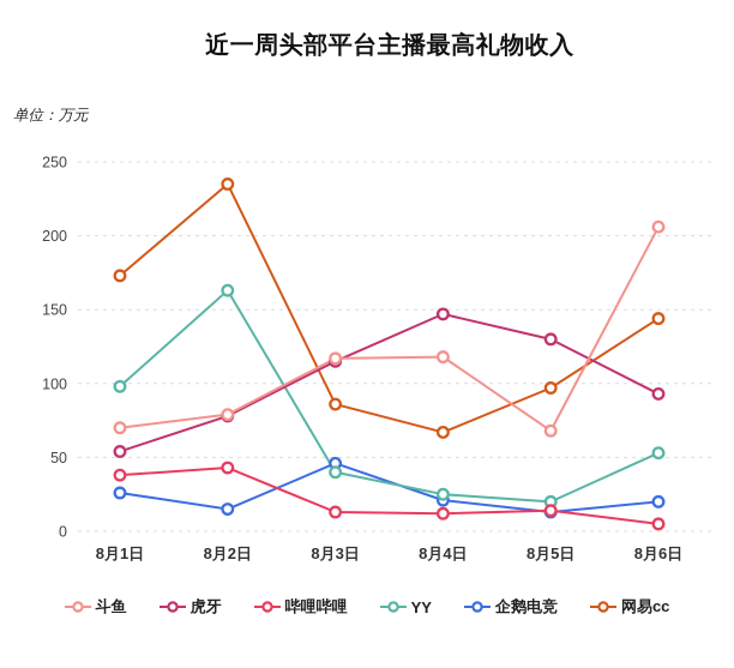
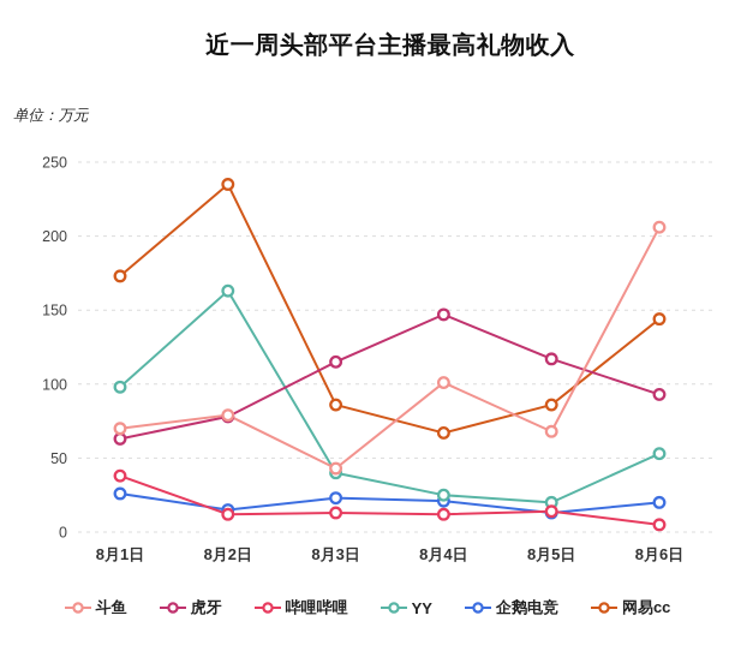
虎牙/8月1日: 54 -> 63
哔哩哔哩/8月2日: 43 -> 12
斗鱼/8月3日: 117 -> 43
企鹅电竞/8月3日: 46 -> 23
斗鱼/8月4日: 118 -> 101
虎牙/8月5日: 130 -> 117
网易cc/8月5日: 97 -> 86
